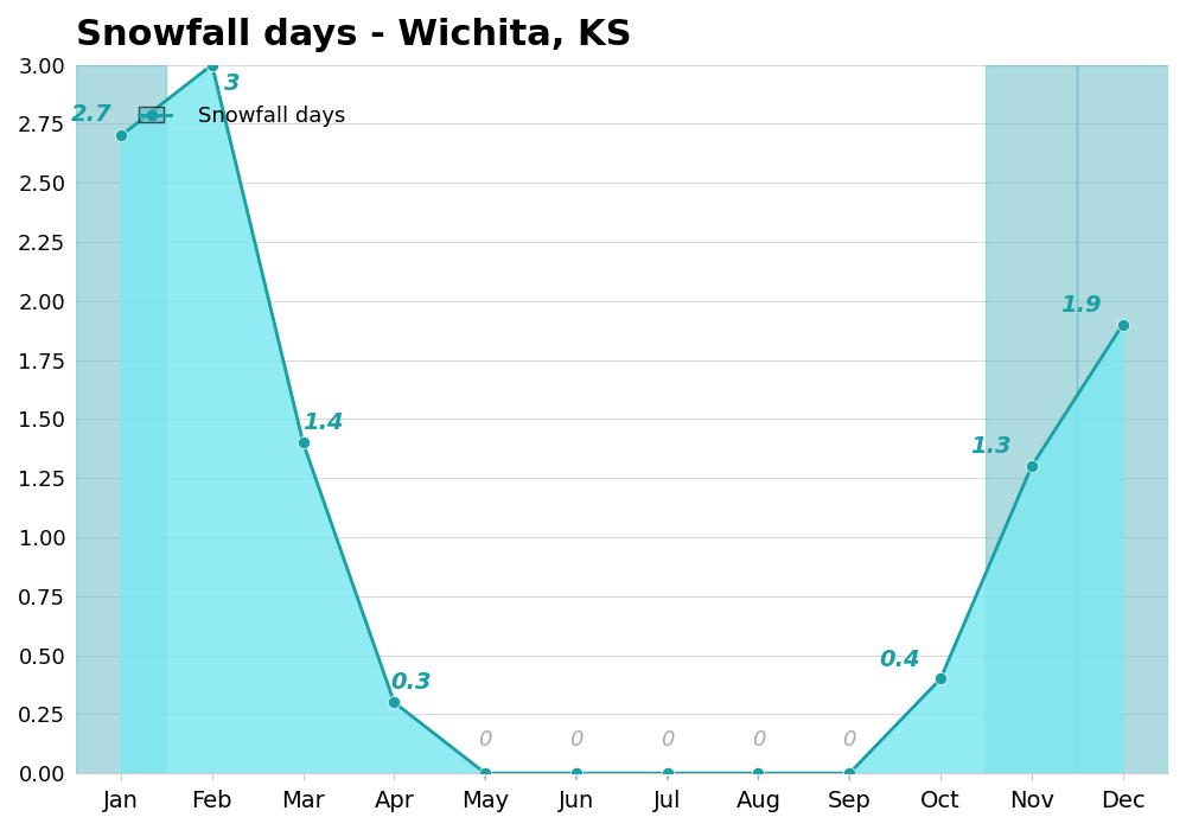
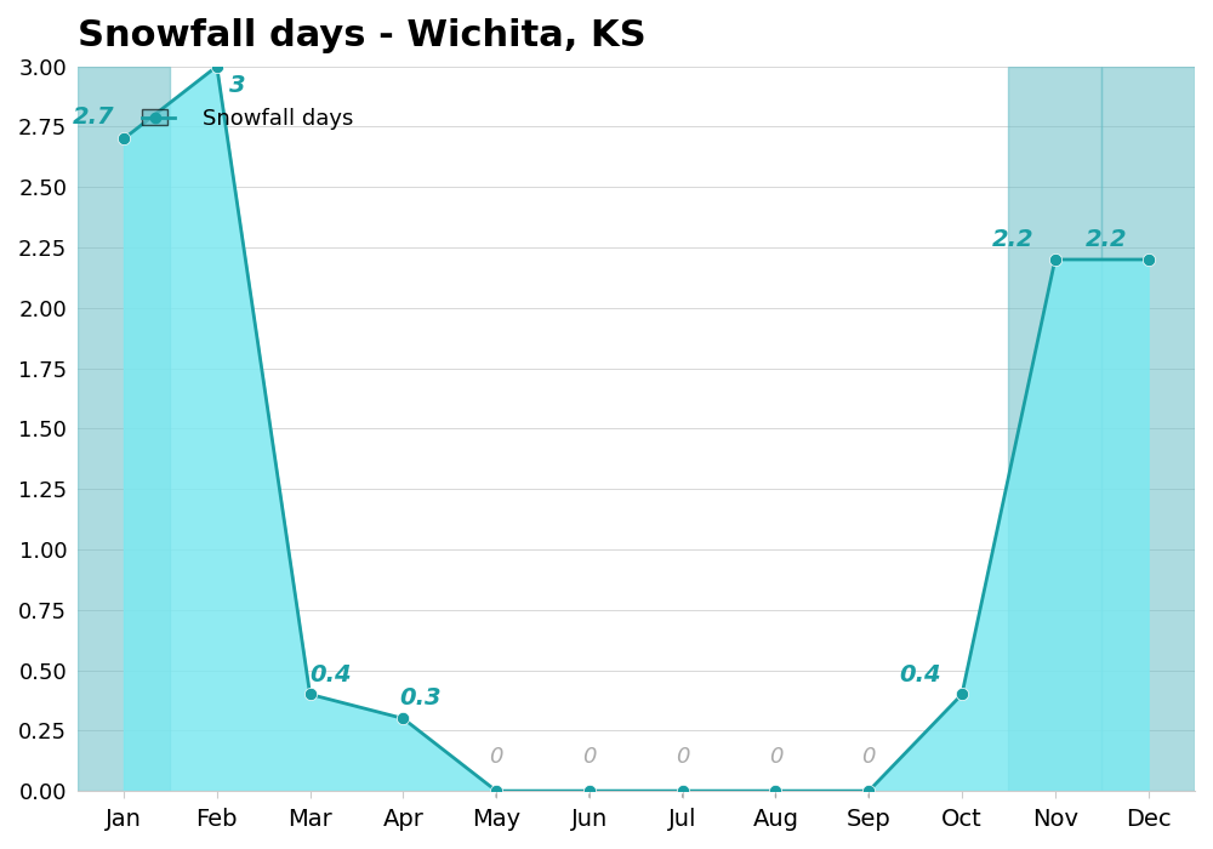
Mar: 1.4 -> 0.4
Nov: 1.3 -> 2.2
Dec: 1.9 -> 2.2
